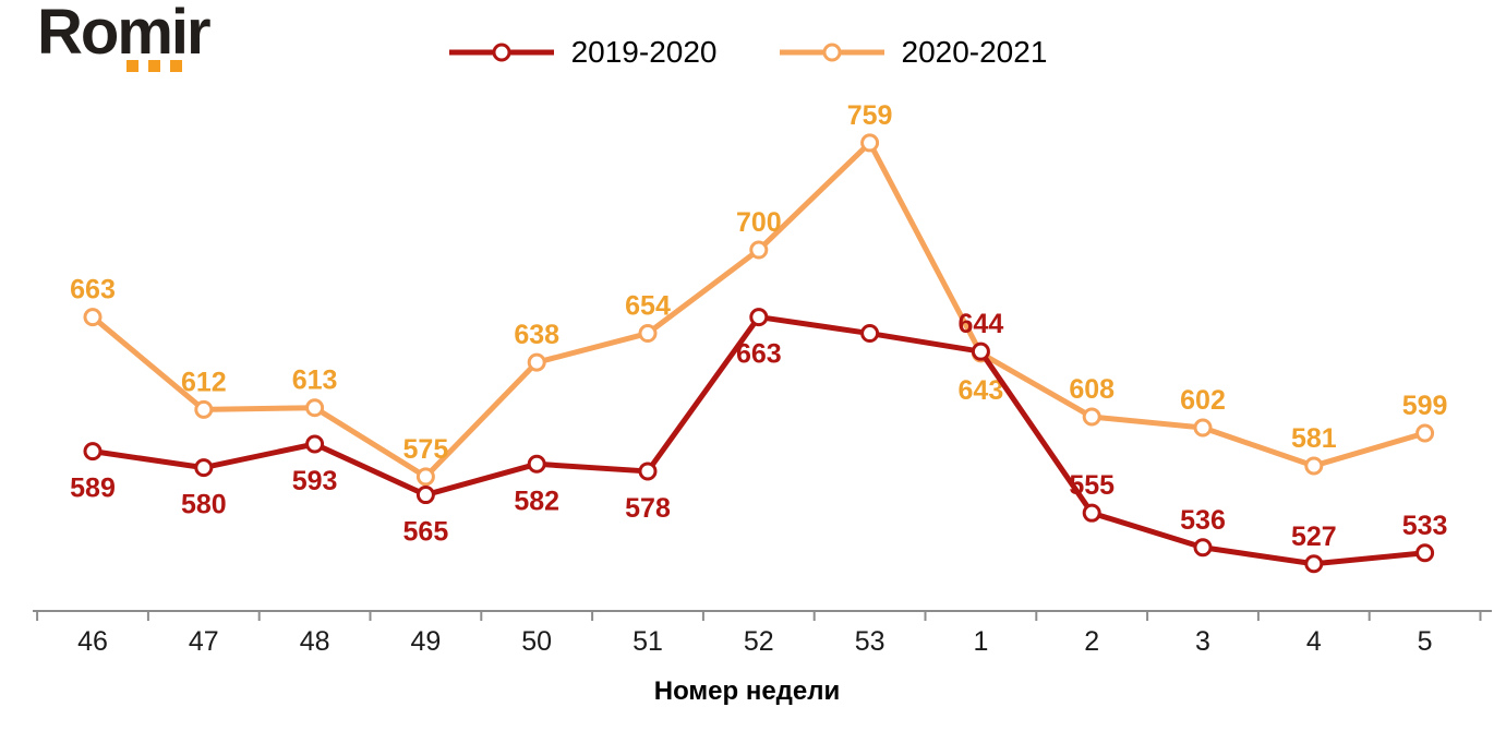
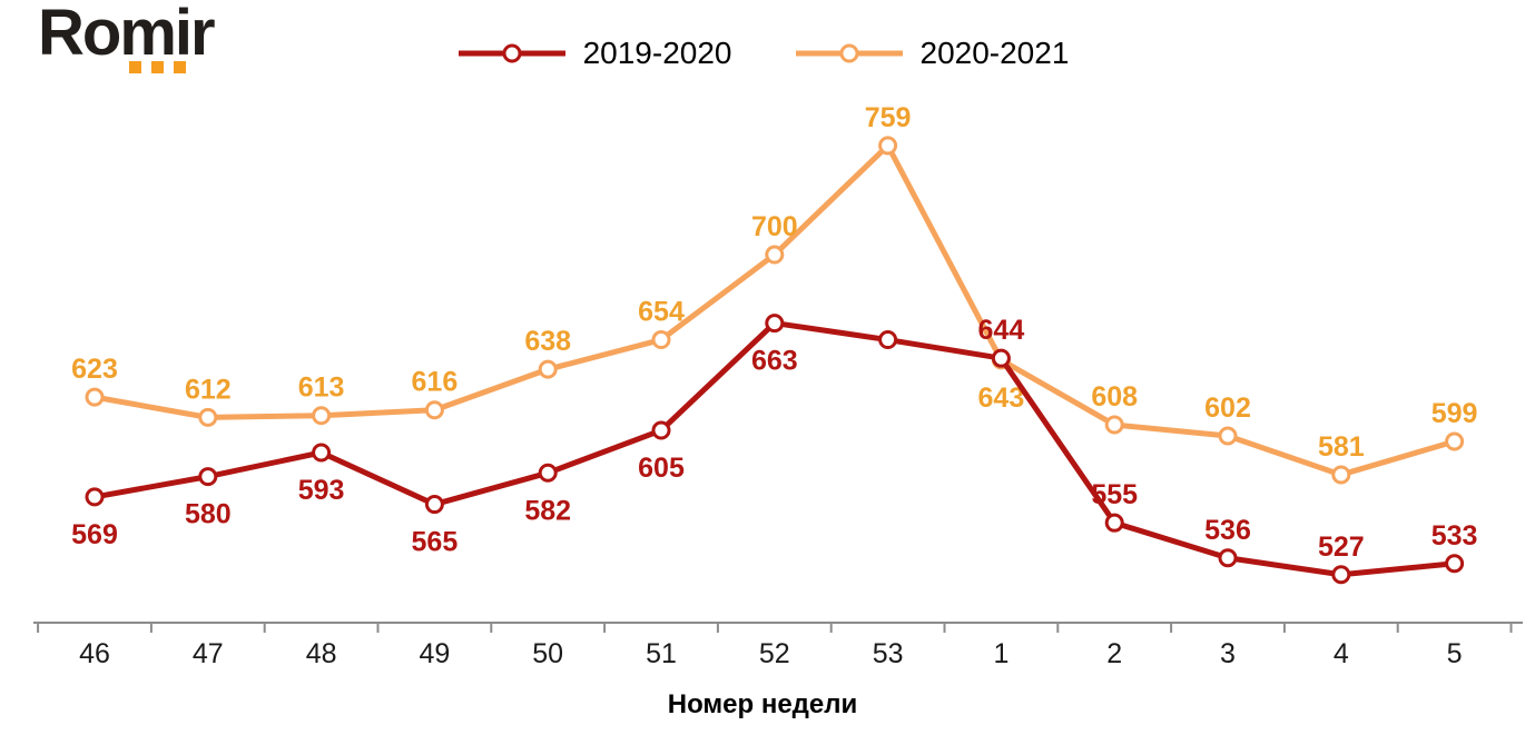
2019-2020/46: 589 -> 569
2020-2021/46: 663 -> 623
2020-2021/49: 575 -> 616
2019-2020/51: 578 -> 605
